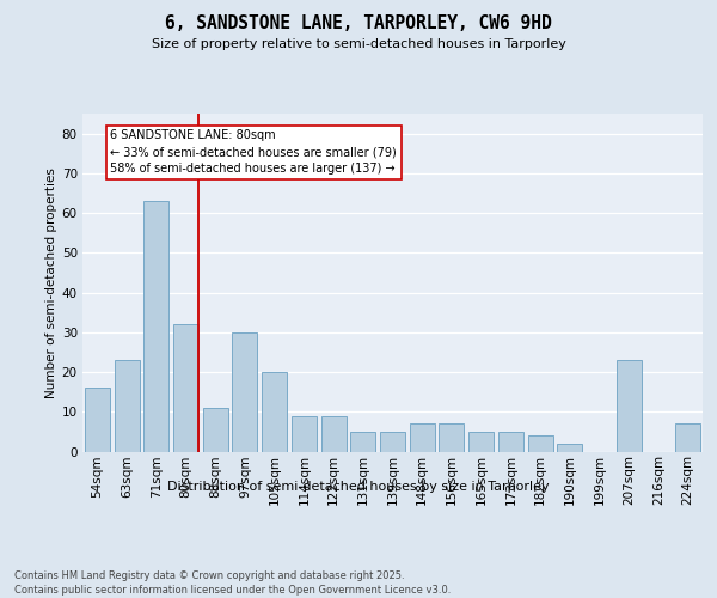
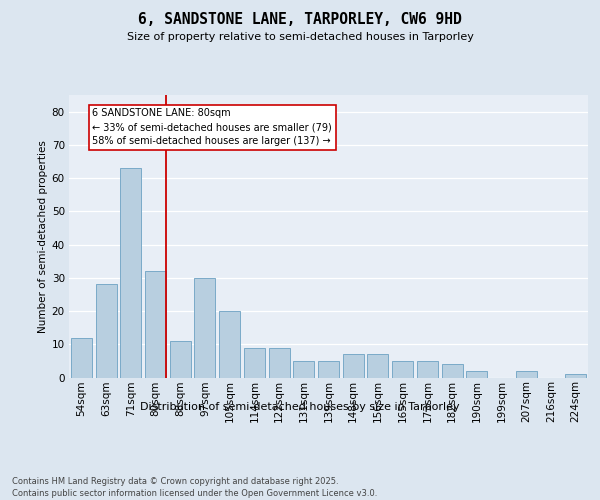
54sqm: 16 -> 12
63sqm: 23 -> 28
207sqm: 23 -> 2
224sqm: 7 -> 1
